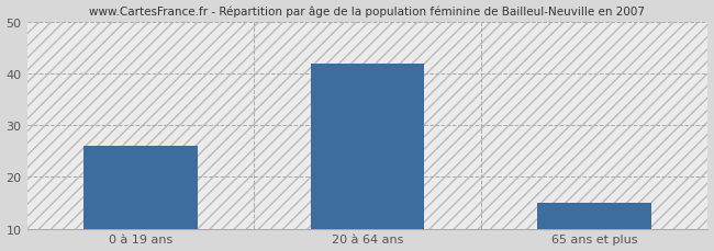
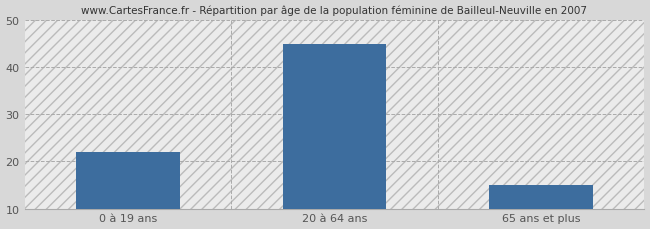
0 à 19 ans: 26 -> 22
20 à 64 ans: 42 -> 45
